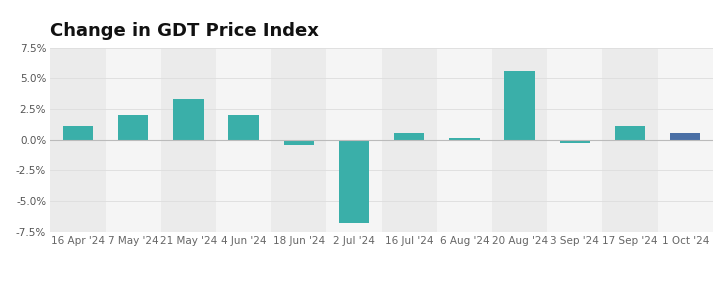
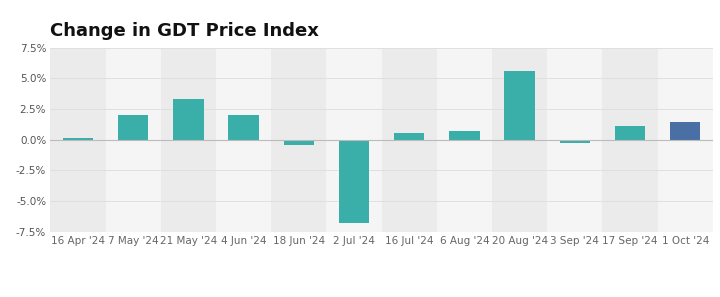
16 Apr '24: 1.1% -> 0.1%
6 Aug '24: 0.1% -> 0.7%
1 Oct '24: 0.5% -> 1.4%
